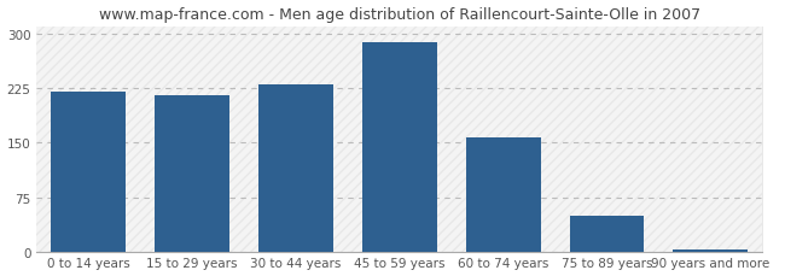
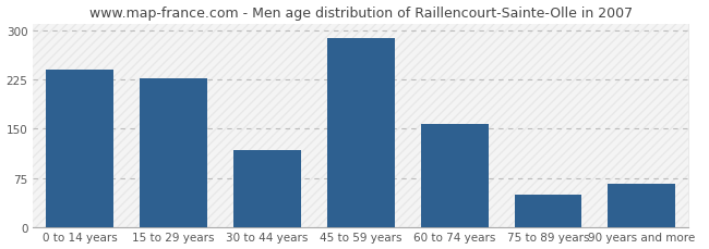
0 to 14 years: 220 -> 240
15 to 29 years: 215 -> 226
30 to 44 years: 230 -> 118
90 years and more: 4 -> 66
